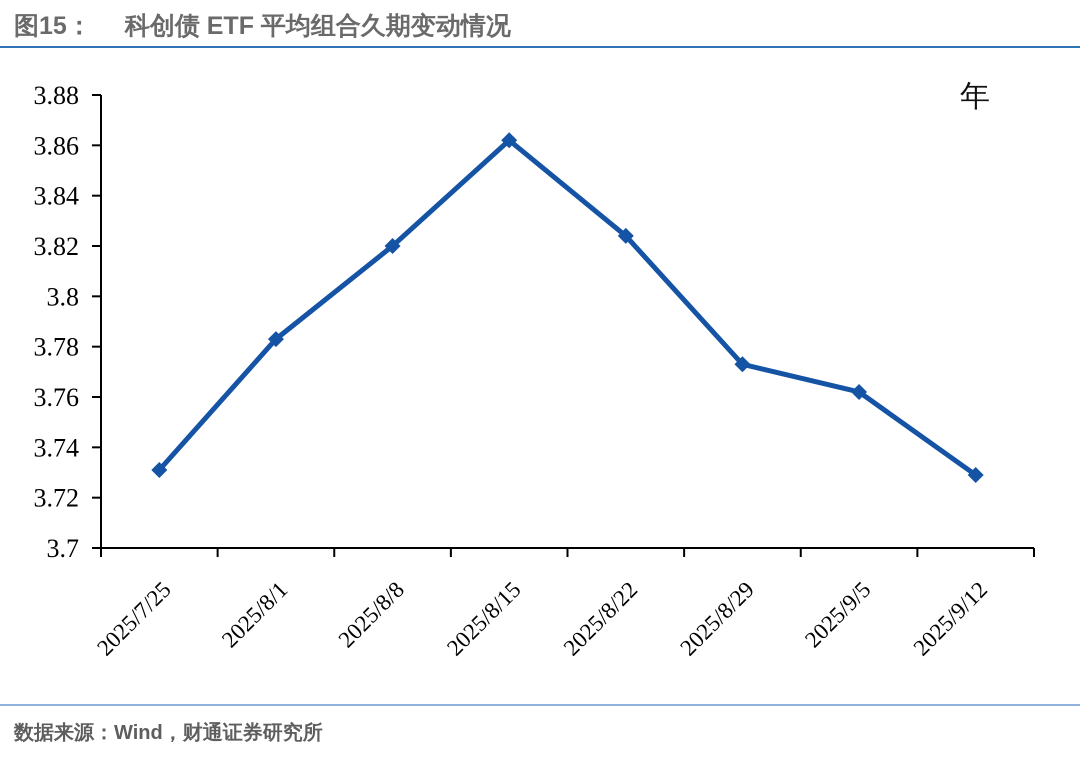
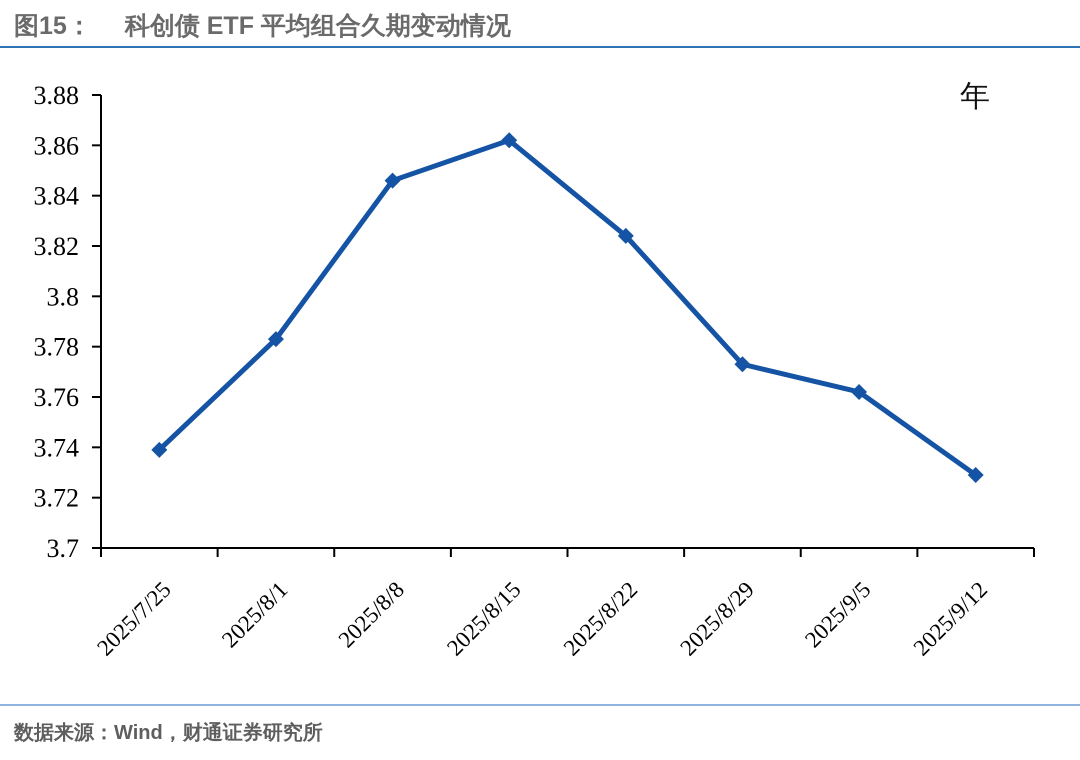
2025/7/25: 3.731 -> 3.739
2025/8/8: 3.820 -> 3.846
